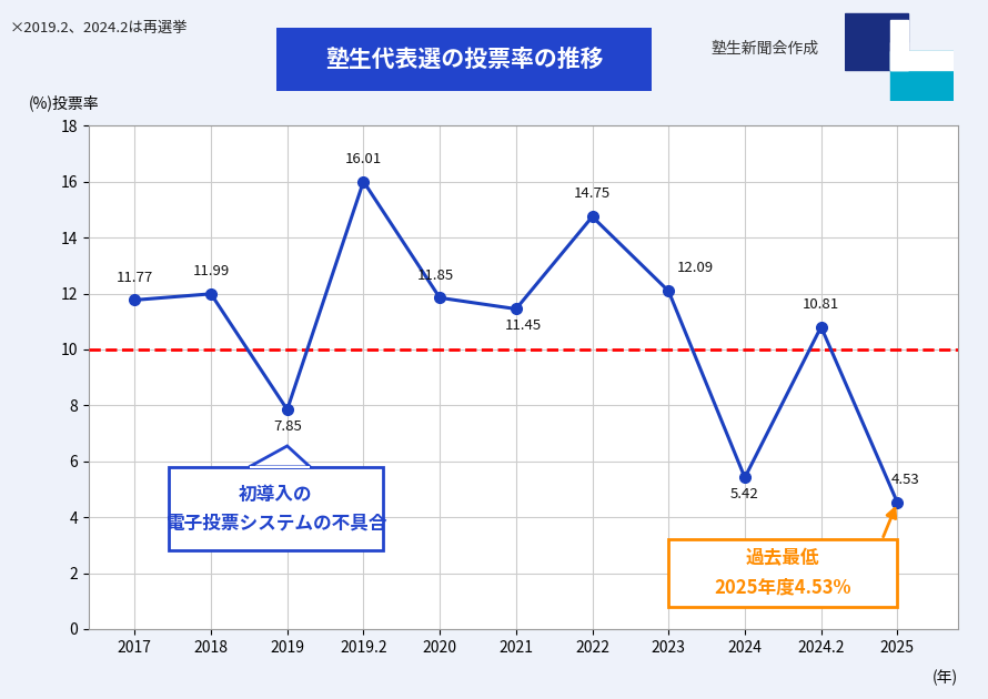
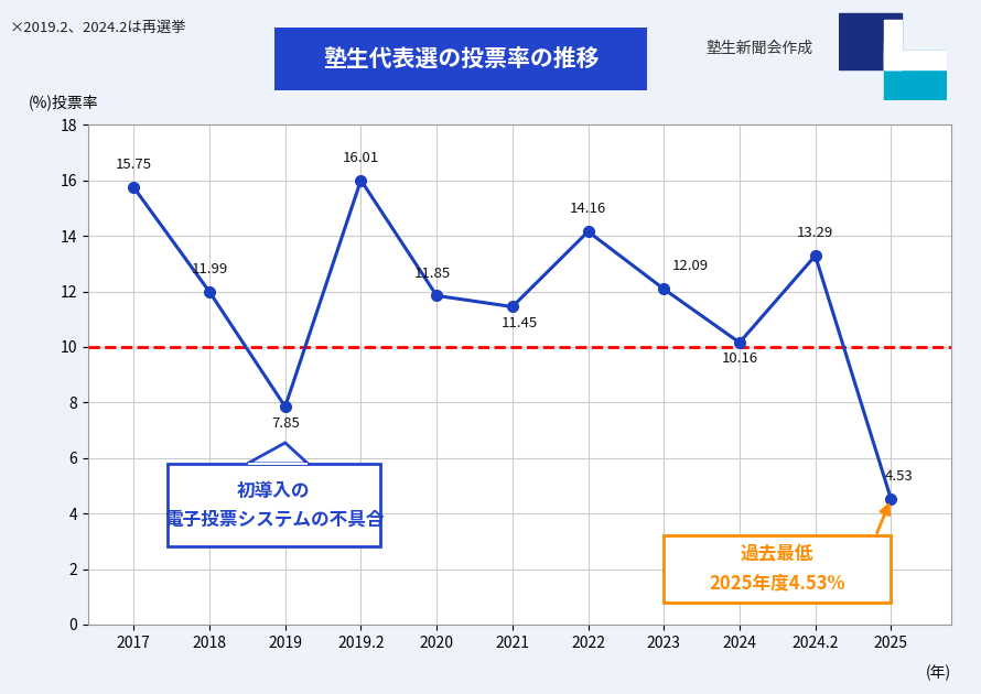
2017: 11.77 -> 15.75
2022: 14.75 -> 14.16
2024: 5.42 -> 10.16
2024.2: 10.81 -> 13.29
